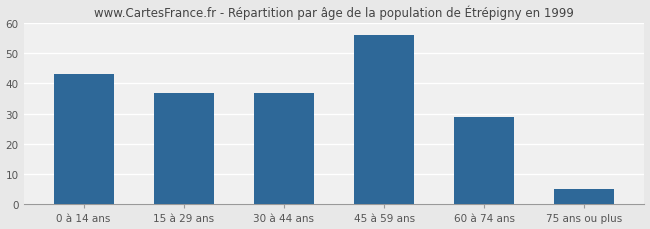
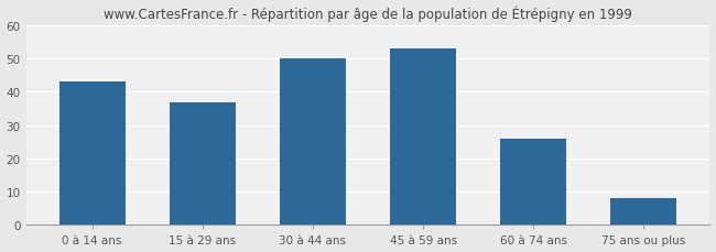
30 à 44 ans: 37 -> 50
45 à 59 ans: 56 -> 53
60 à 74 ans: 29 -> 26
75 ans ou plus: 5 -> 8
